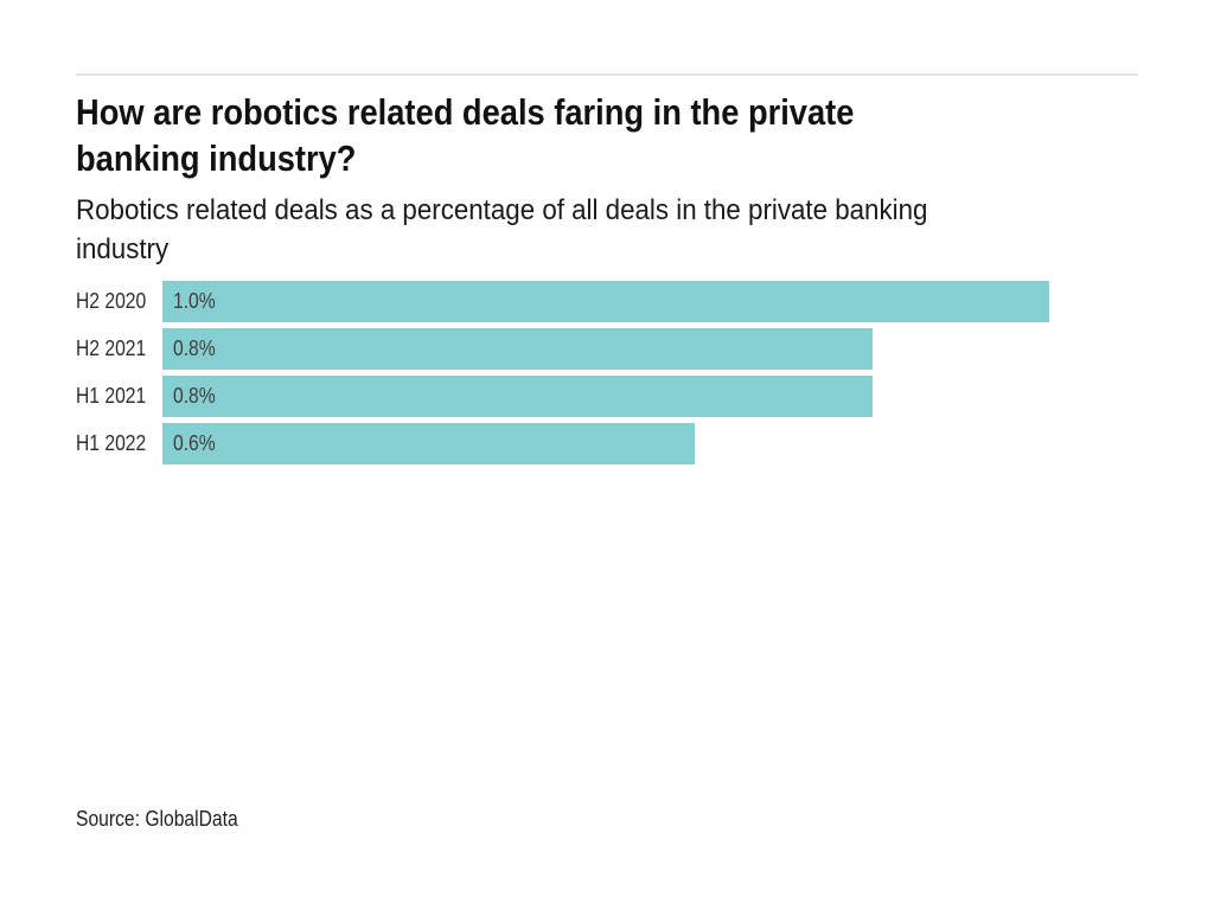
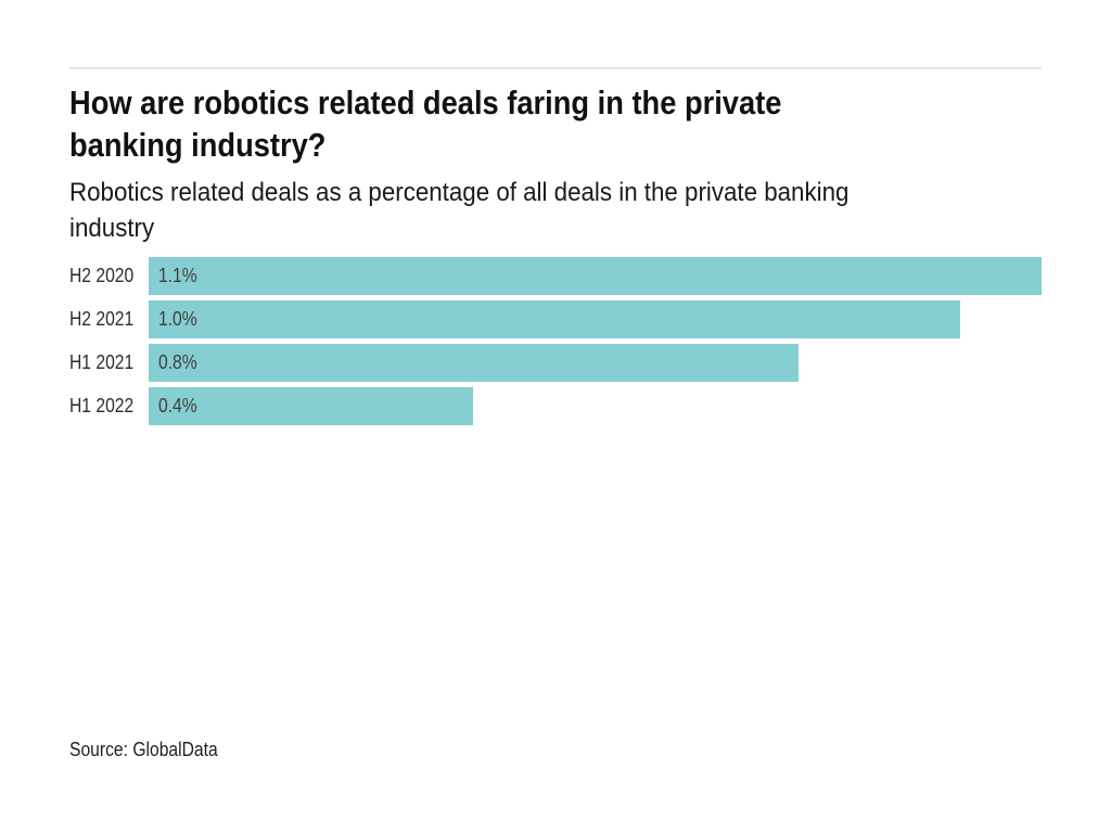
H2 2020: 1.0% -> 1.1%
H2 2021: 0.8% -> 1.0%
H1 2022: 0.6% -> 0.4%
